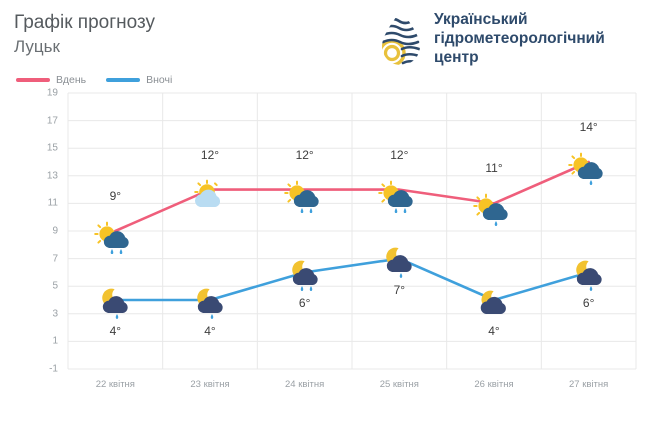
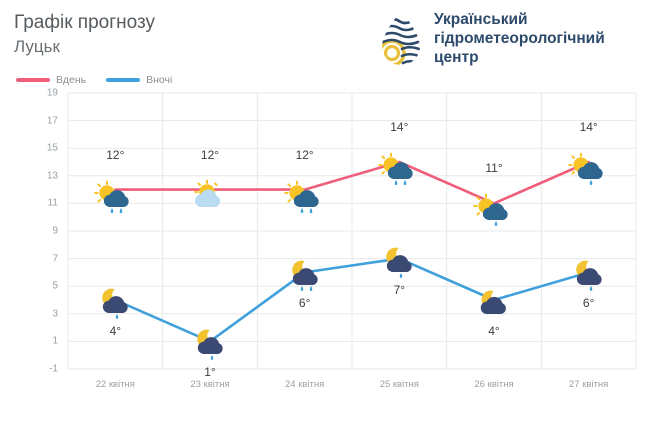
Вдень/22 квітня: 9° -> 12°
Вночі/23 квітня: 4° -> 1°
Вдень/25 квітня: 12° -> 14°
